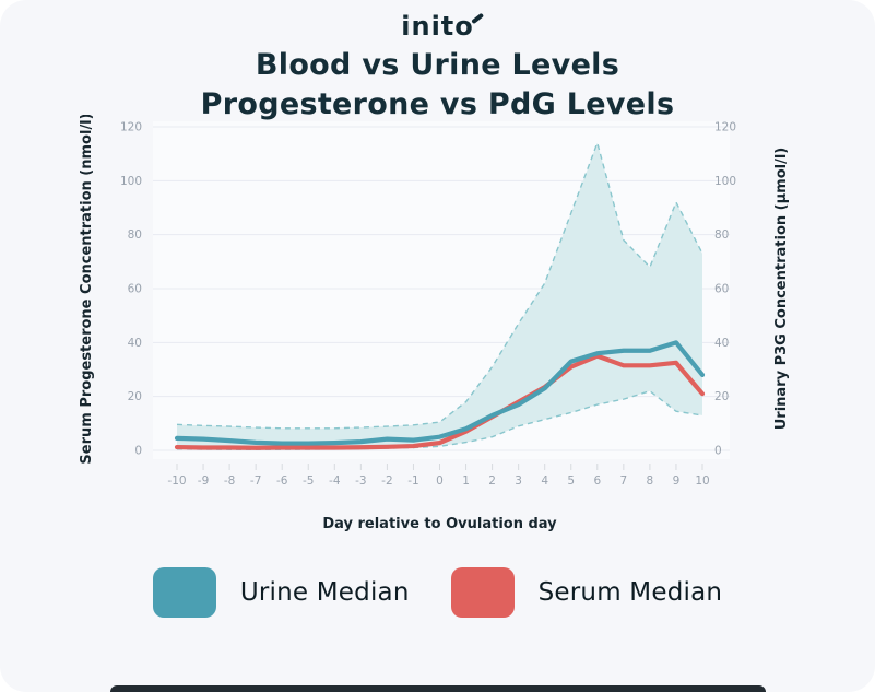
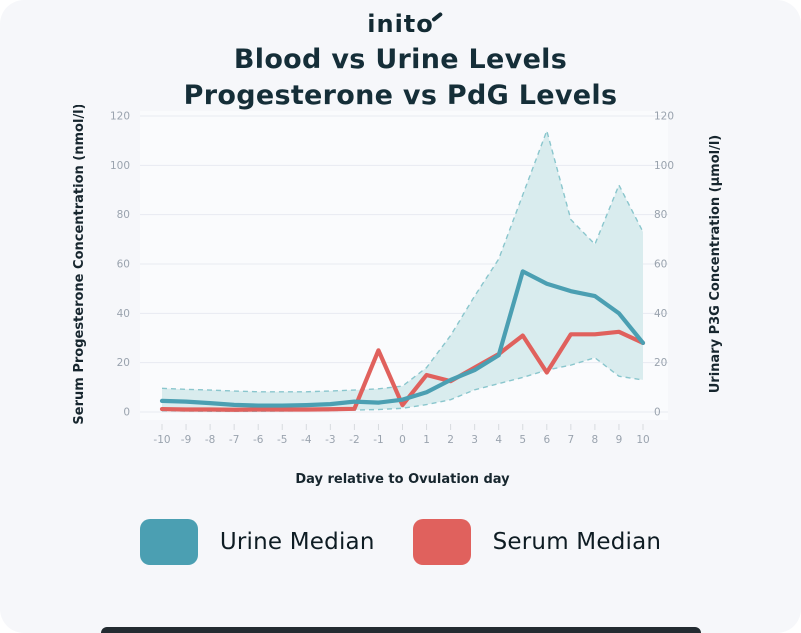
Serum Median/-1: 2 -> 25
Serum Median/1: 7 -> 15
Urine Median/5: 33 -> 57
Urine Median/6: 36 -> 52
Serum Median/6: 35 -> 16
Urine Median/7: 37 -> 49
Urine Median/8: 37 -> 47
Serum Median/10: 21 -> 28
